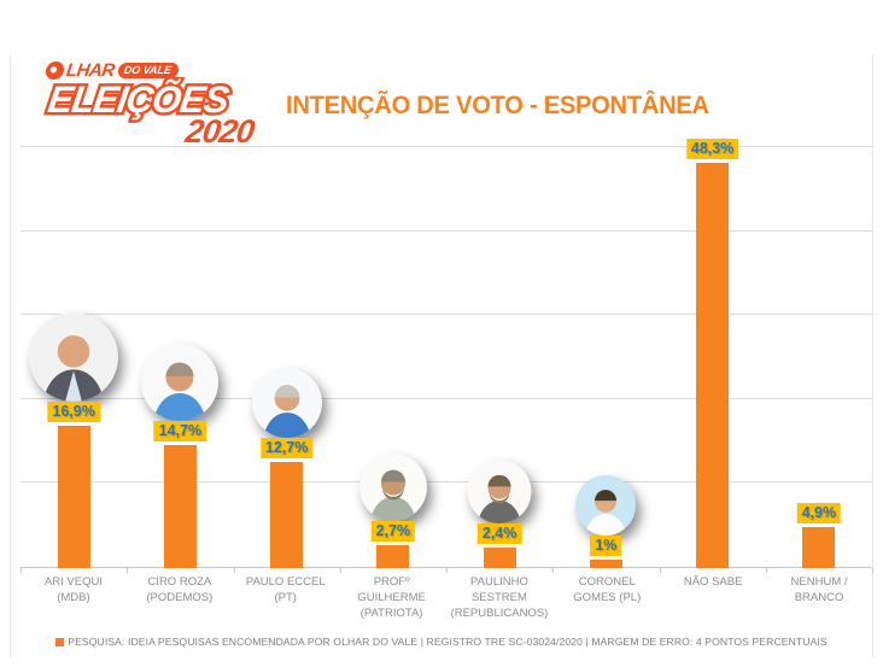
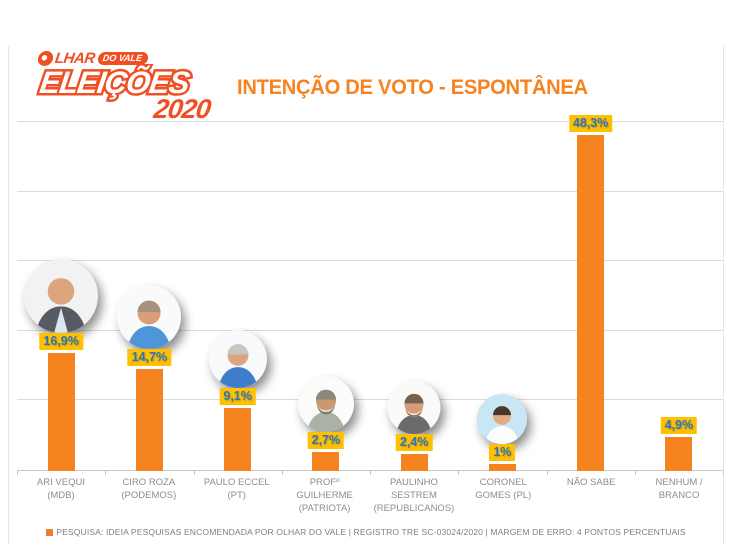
PAULO ECCEL (PT): 12,7% -> 9,1%
